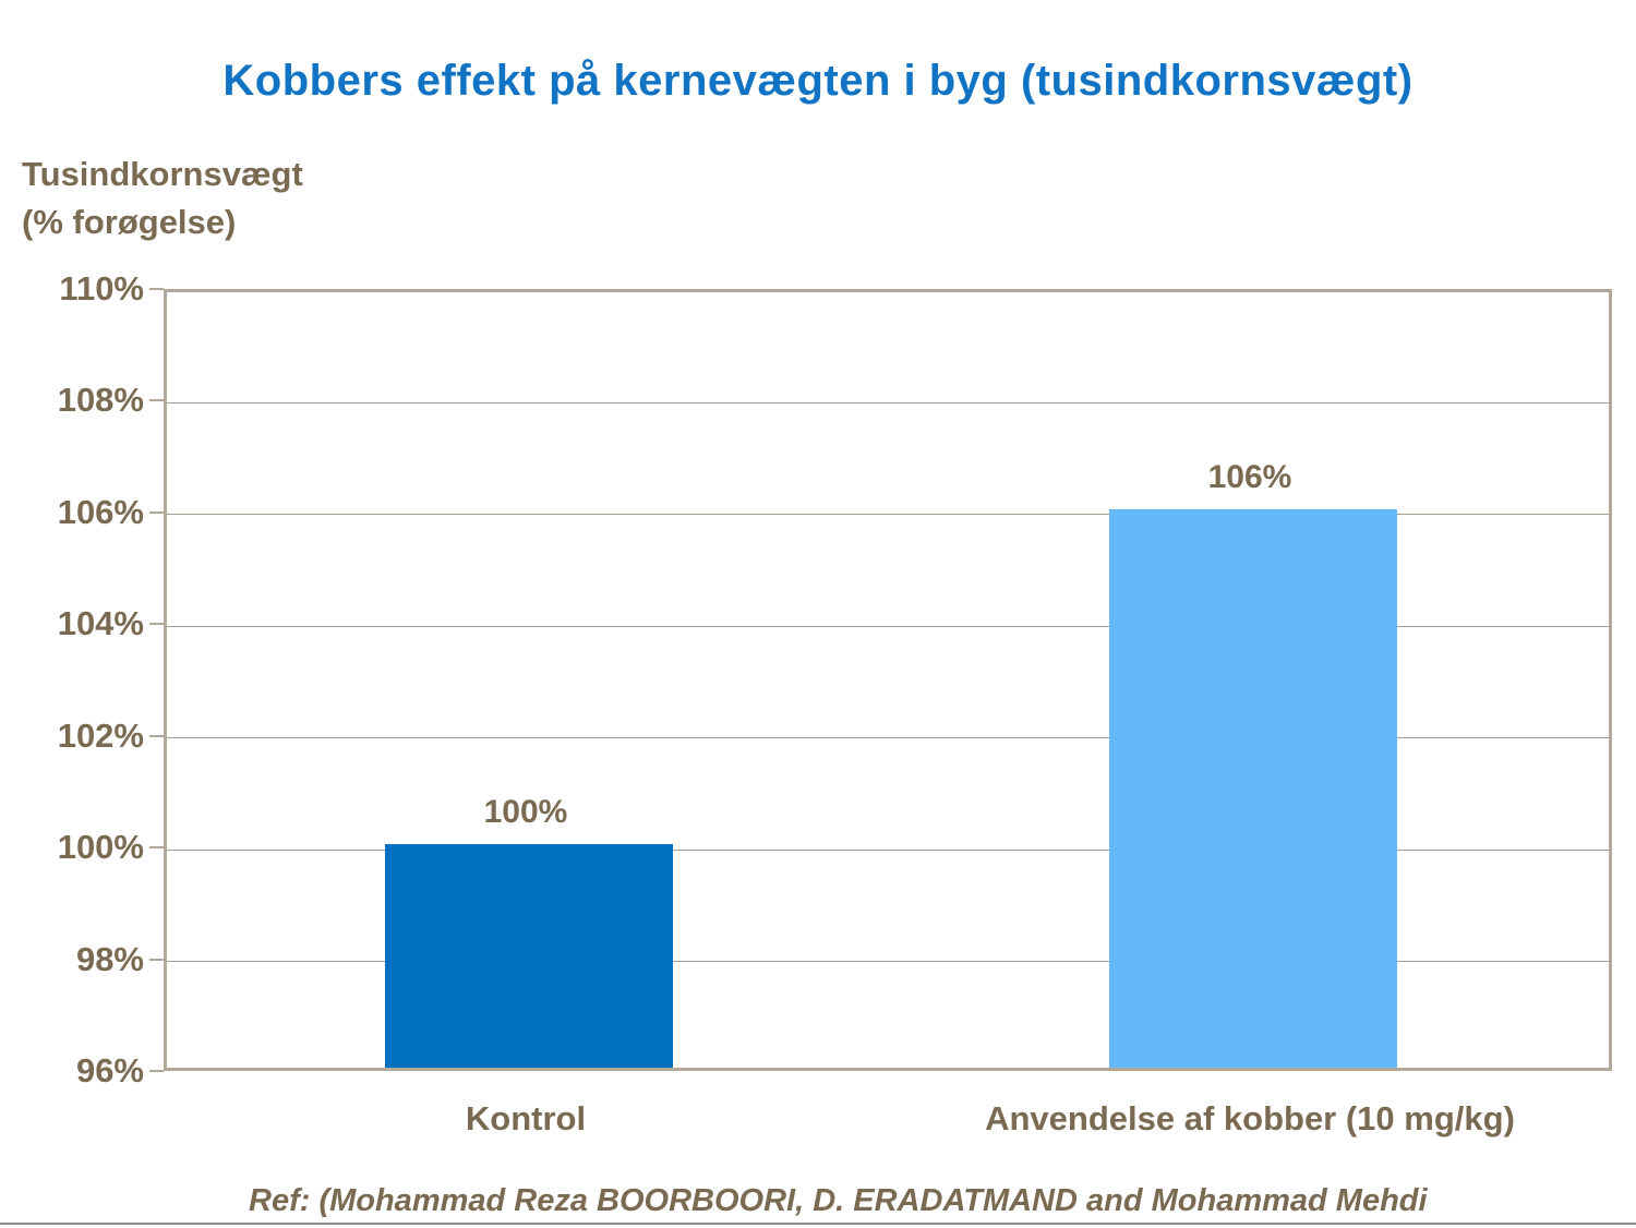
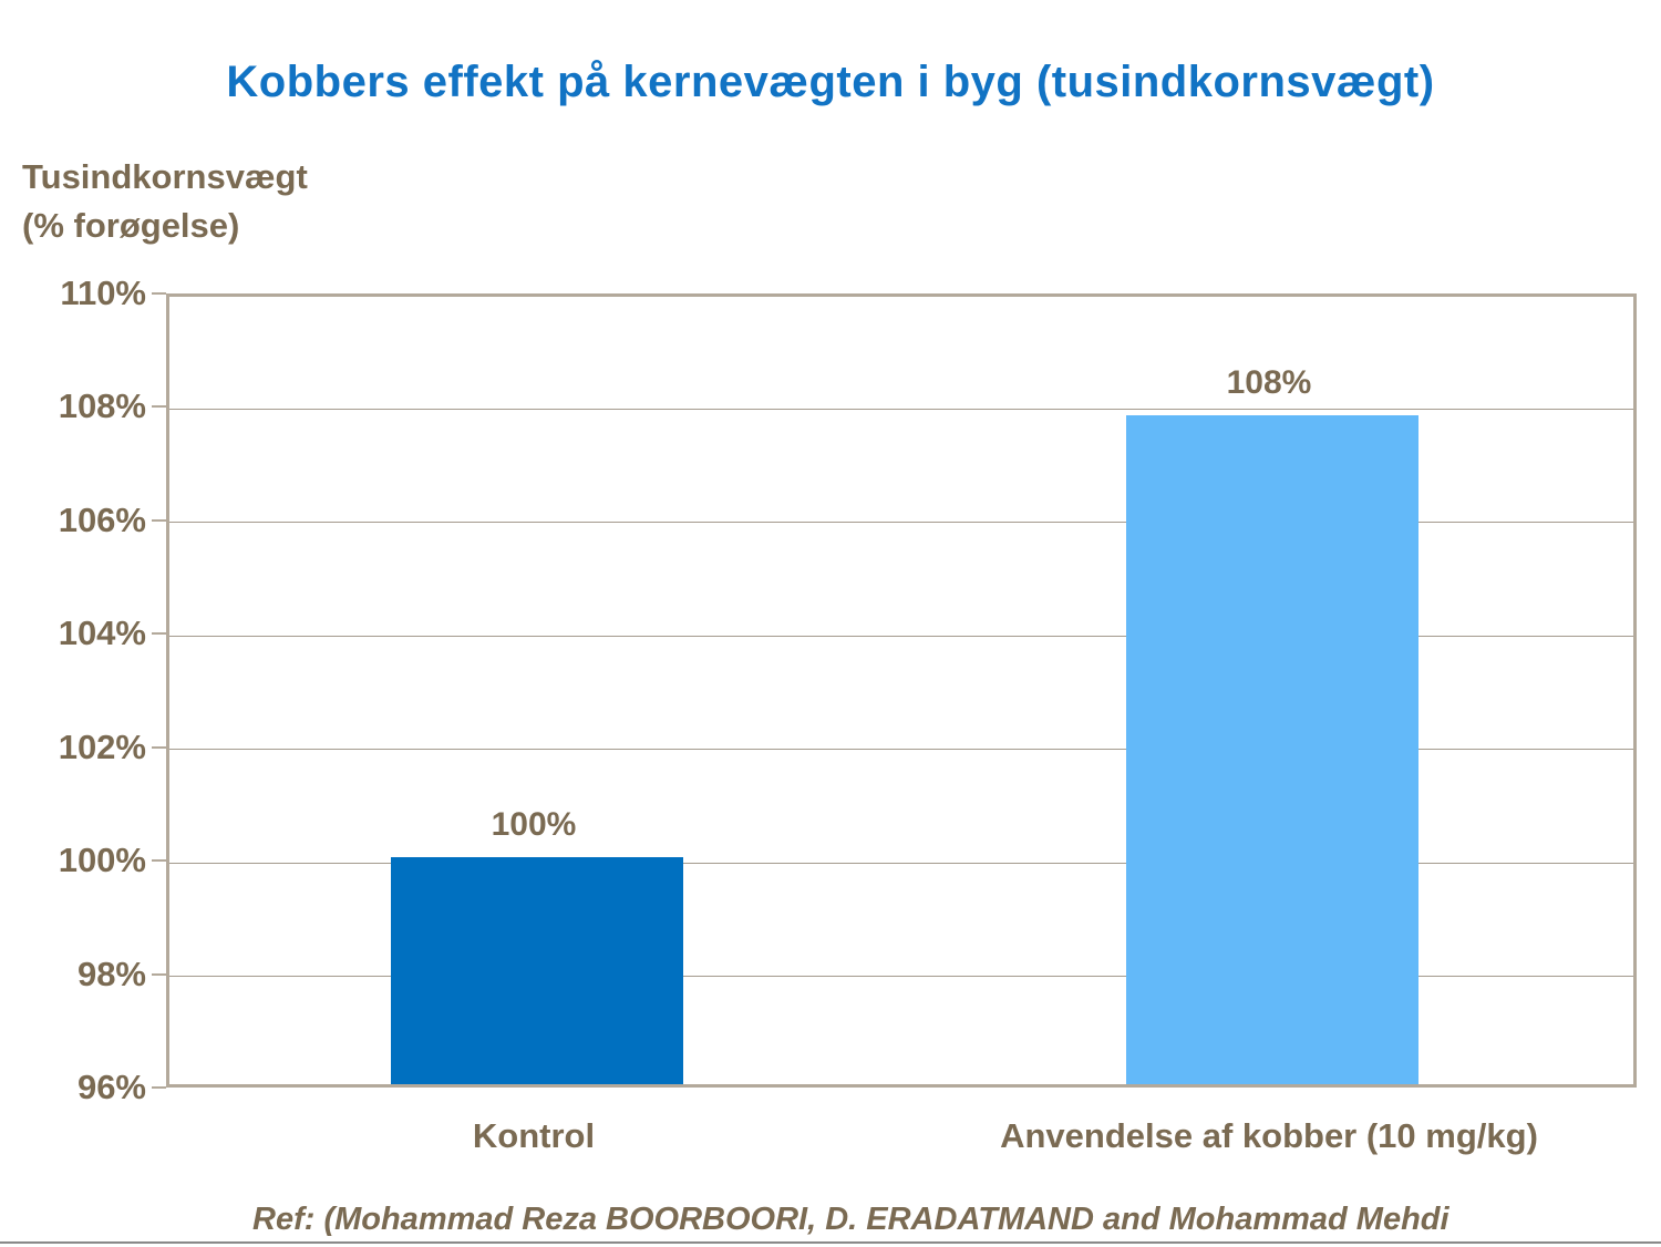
Anvendelse af kobber (10 mg/kg): 106% -> 108%
